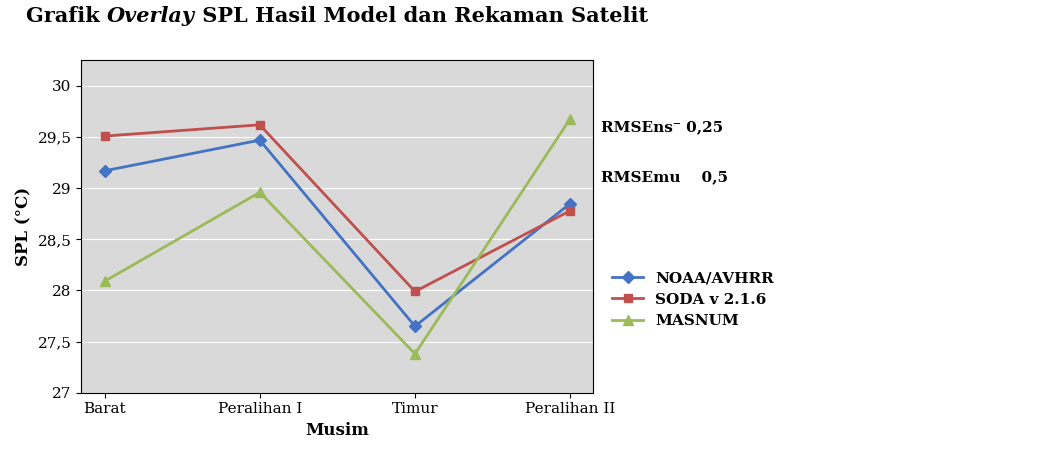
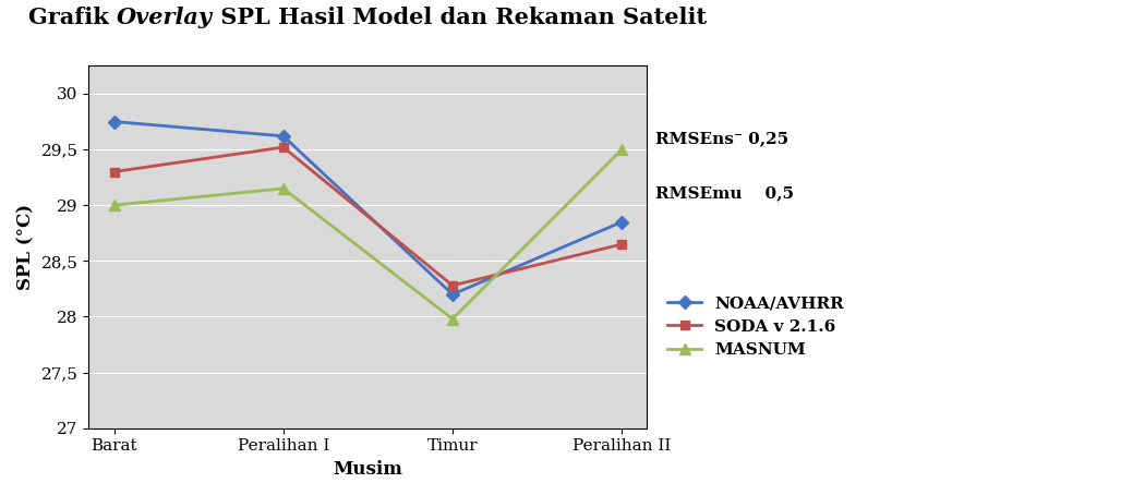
NOAA/AVHRR/Barat: 29,17 -> 29,75
SODA v 2.1.6/Barat: 29,51 -> 29,30
MASNUM/Barat: 28,09 -> 29,00
NOAA/AVHRR/Peralihan I: 29,47 -> 29,62
SODA v 2.1.6/Peralihan I: 29,62 -> 29,52
MASNUM/Peralihan I: 28,96 -> 29,15
NOAA/AVHRR/Timur: 27,65 -> 28,20
SODA v 2.1.6/Timur: 27,99 -> 28,28
MASNUM/Timur: 27,38 -> 27,98
SODA v 2.1.6/Peralihan II: 28,78 -> 28,65
MASNUM/Peralihan II: 29,68 -> 29,50
